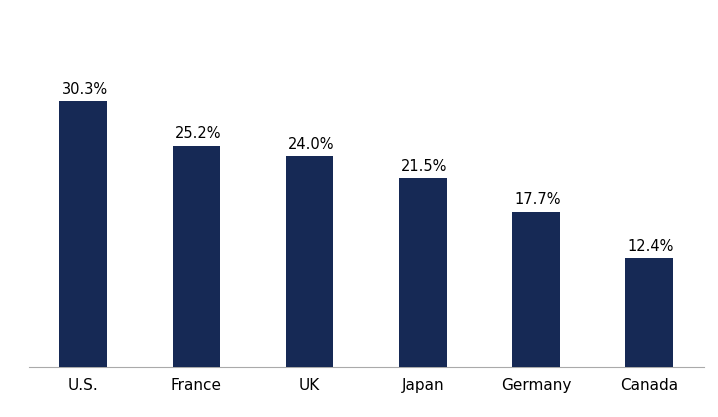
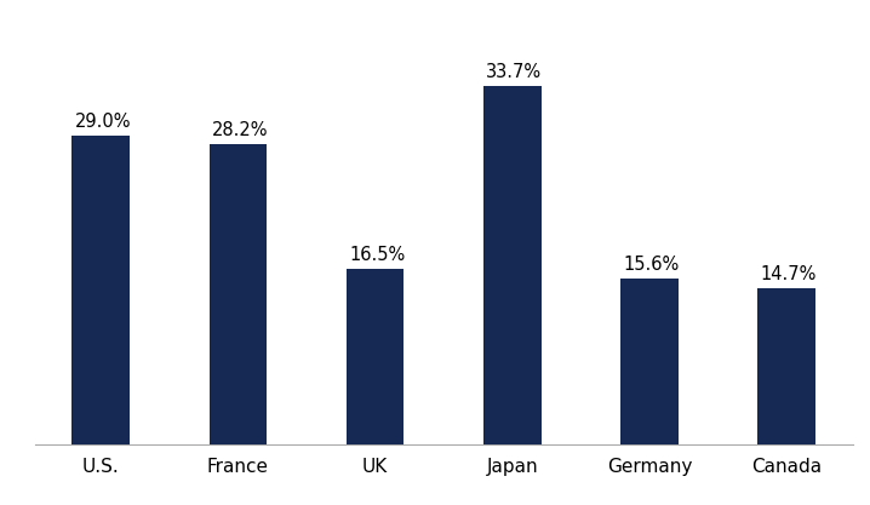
U.S.: 30.3% -> 29.0%
France: 25.2% -> 28.2%
UK: 24.0% -> 16.5%
Japan: 21.5% -> 33.7%
Germany: 17.7% -> 15.6%
Canada: 12.4% -> 14.7%
